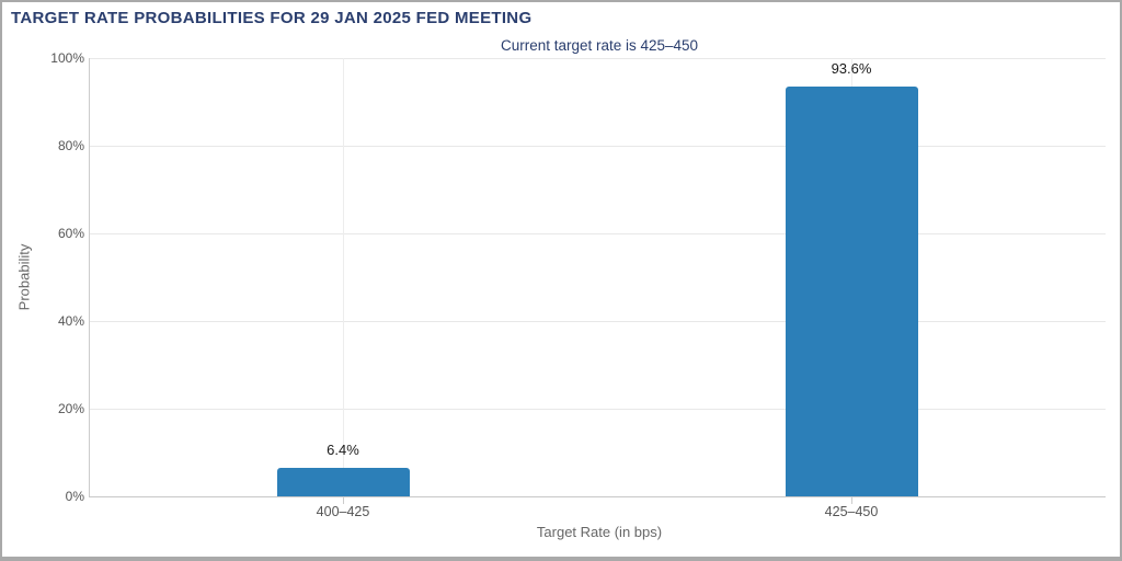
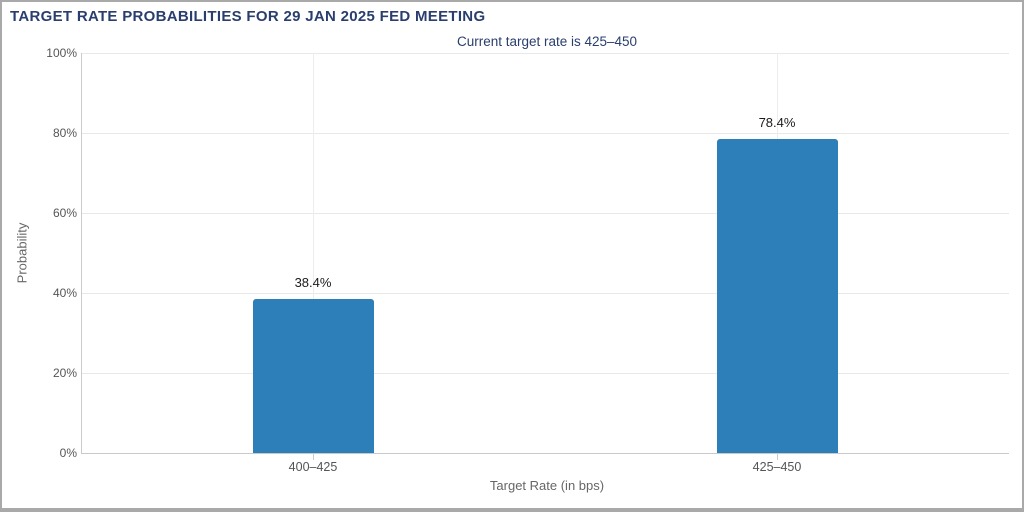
400–425: 6.4% -> 38.4%
425–450: 93.6% -> 78.4%
